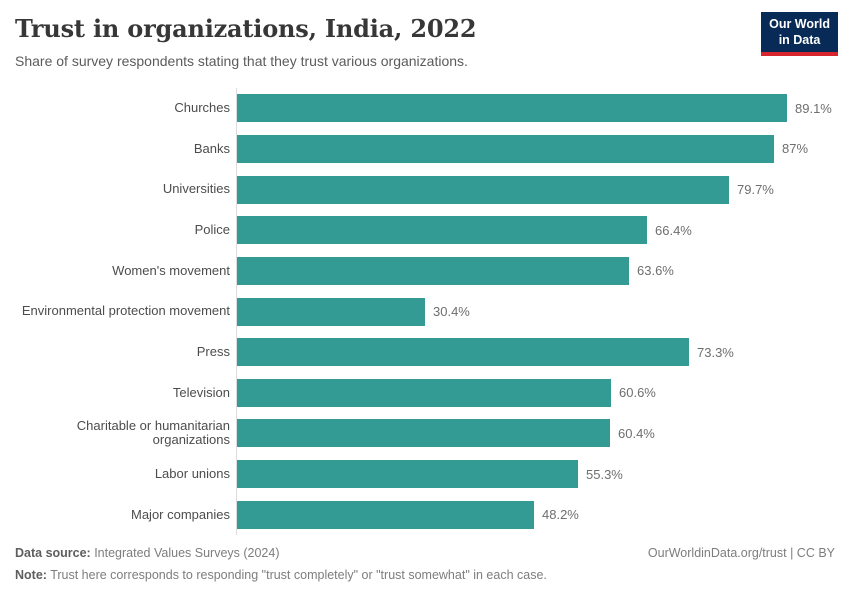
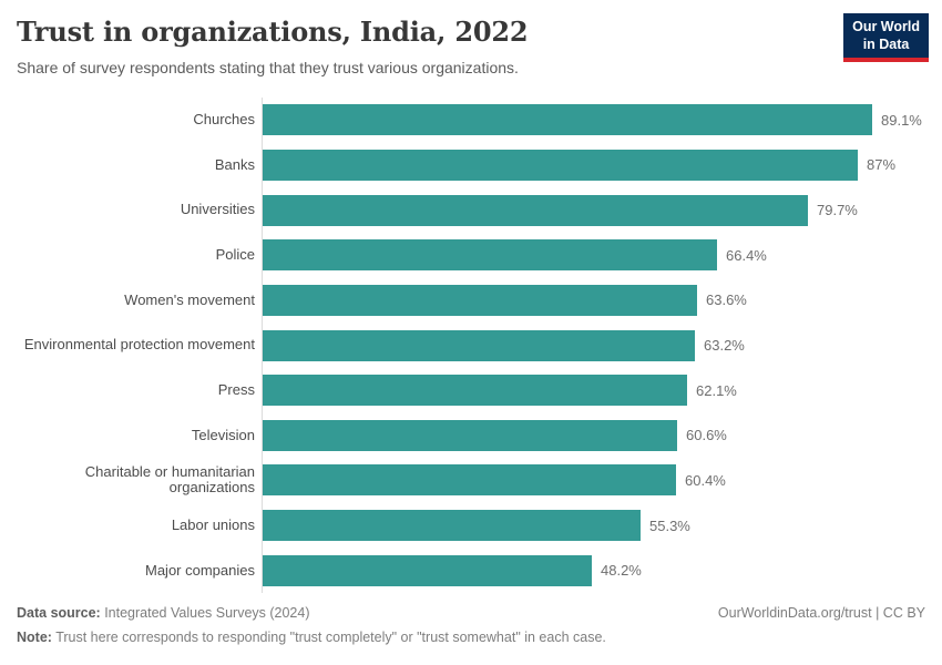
Environmental protection movement: 30.4% -> 63.2%
Press: 73.3% -> 62.1%
